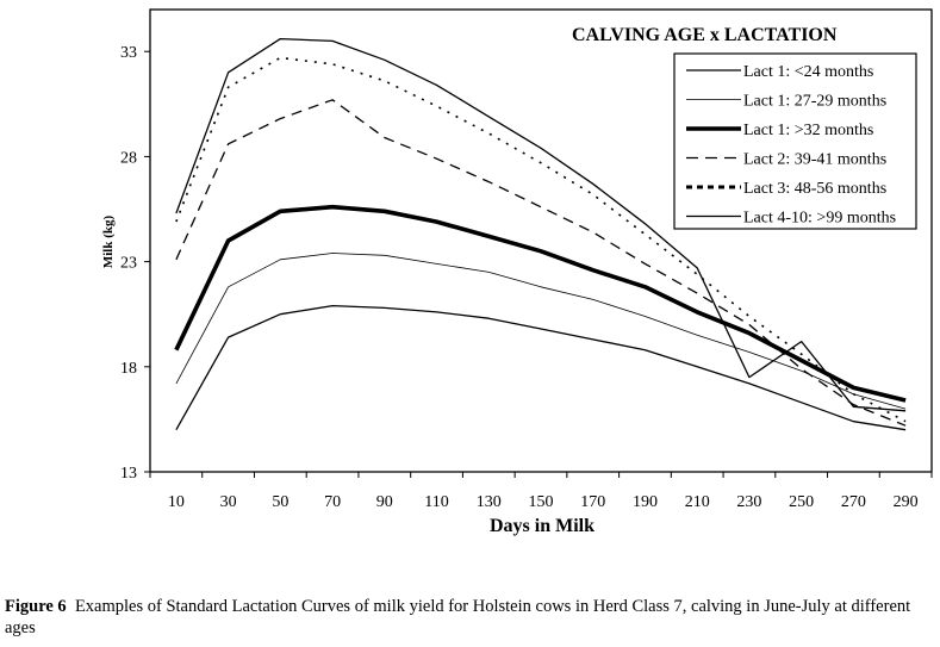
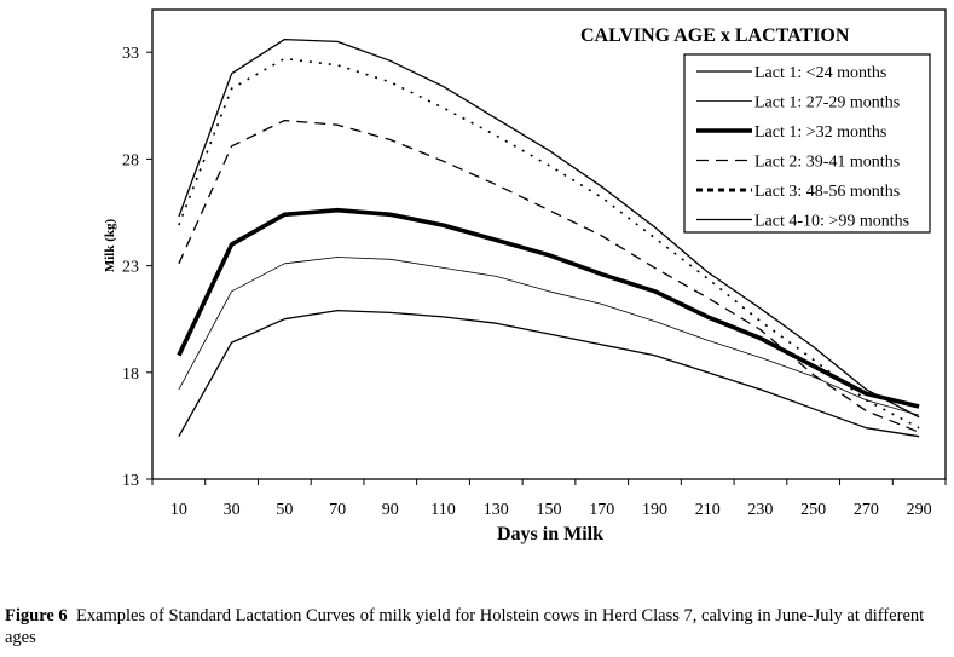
Lact 2: 39-41 months/70: 30.7 -> 29.6
Lact 4-10: >99 months/230: 17.5 -> 21.0
Lact 4-10: >99 months/270: 16.1 -> 17.2
